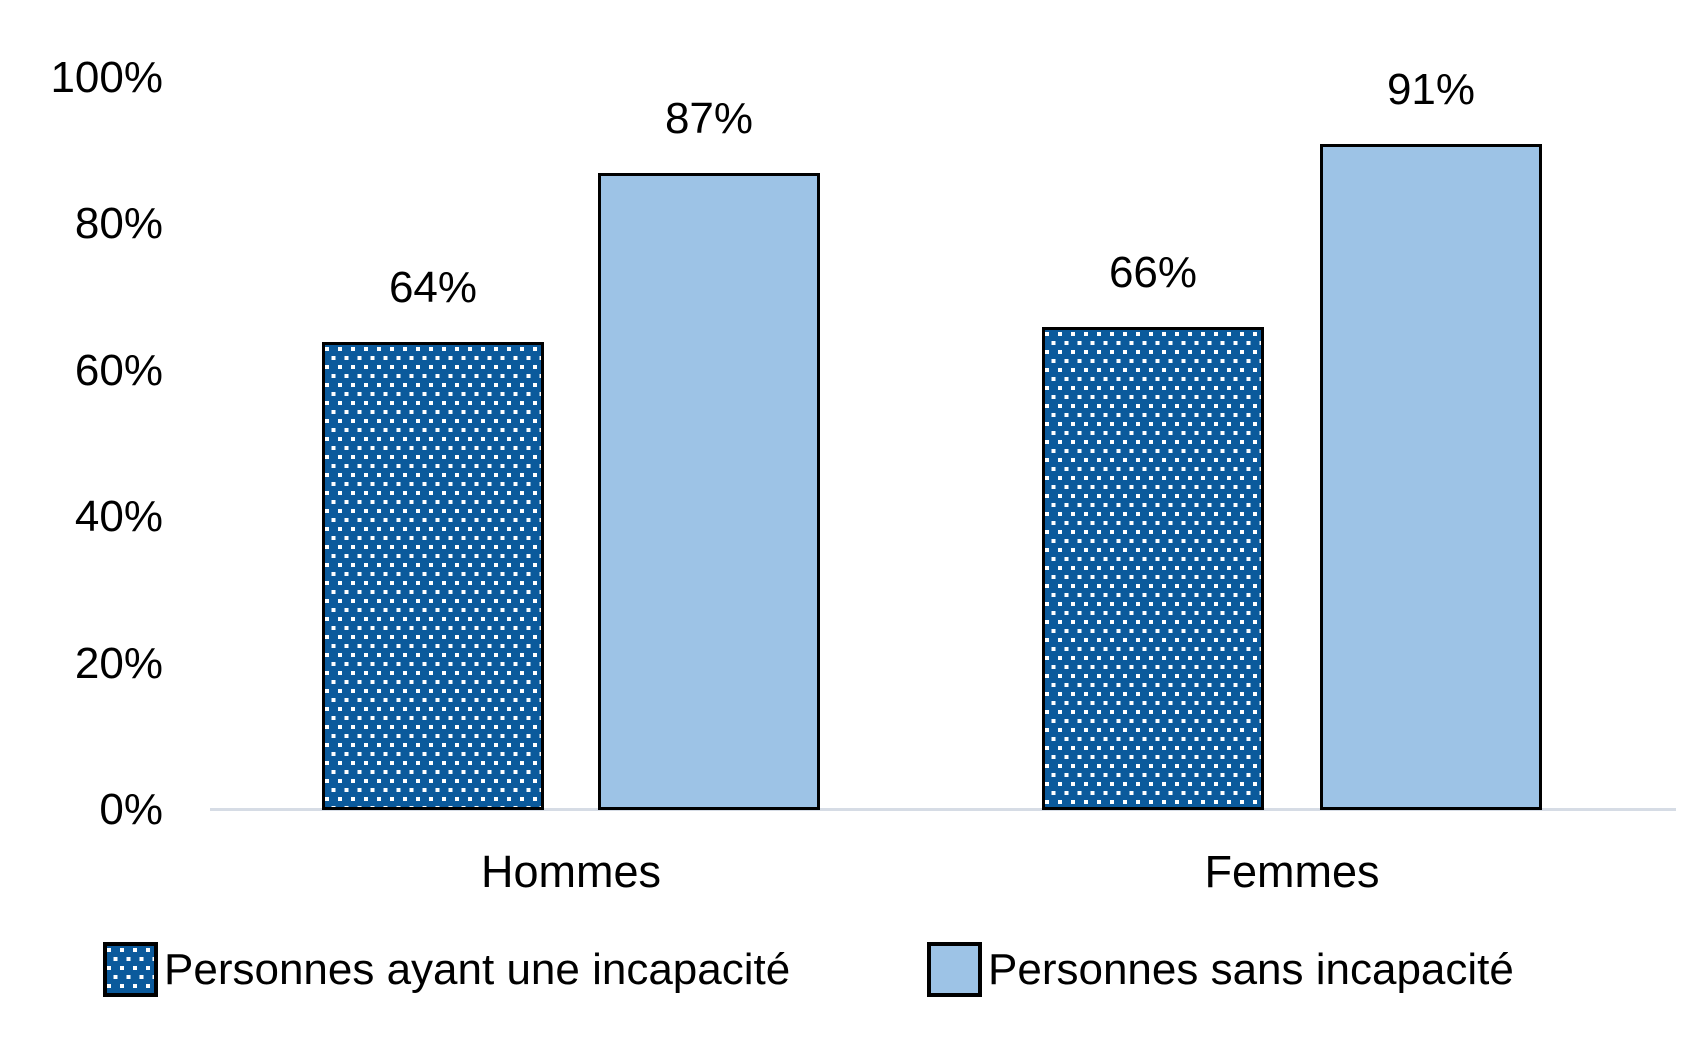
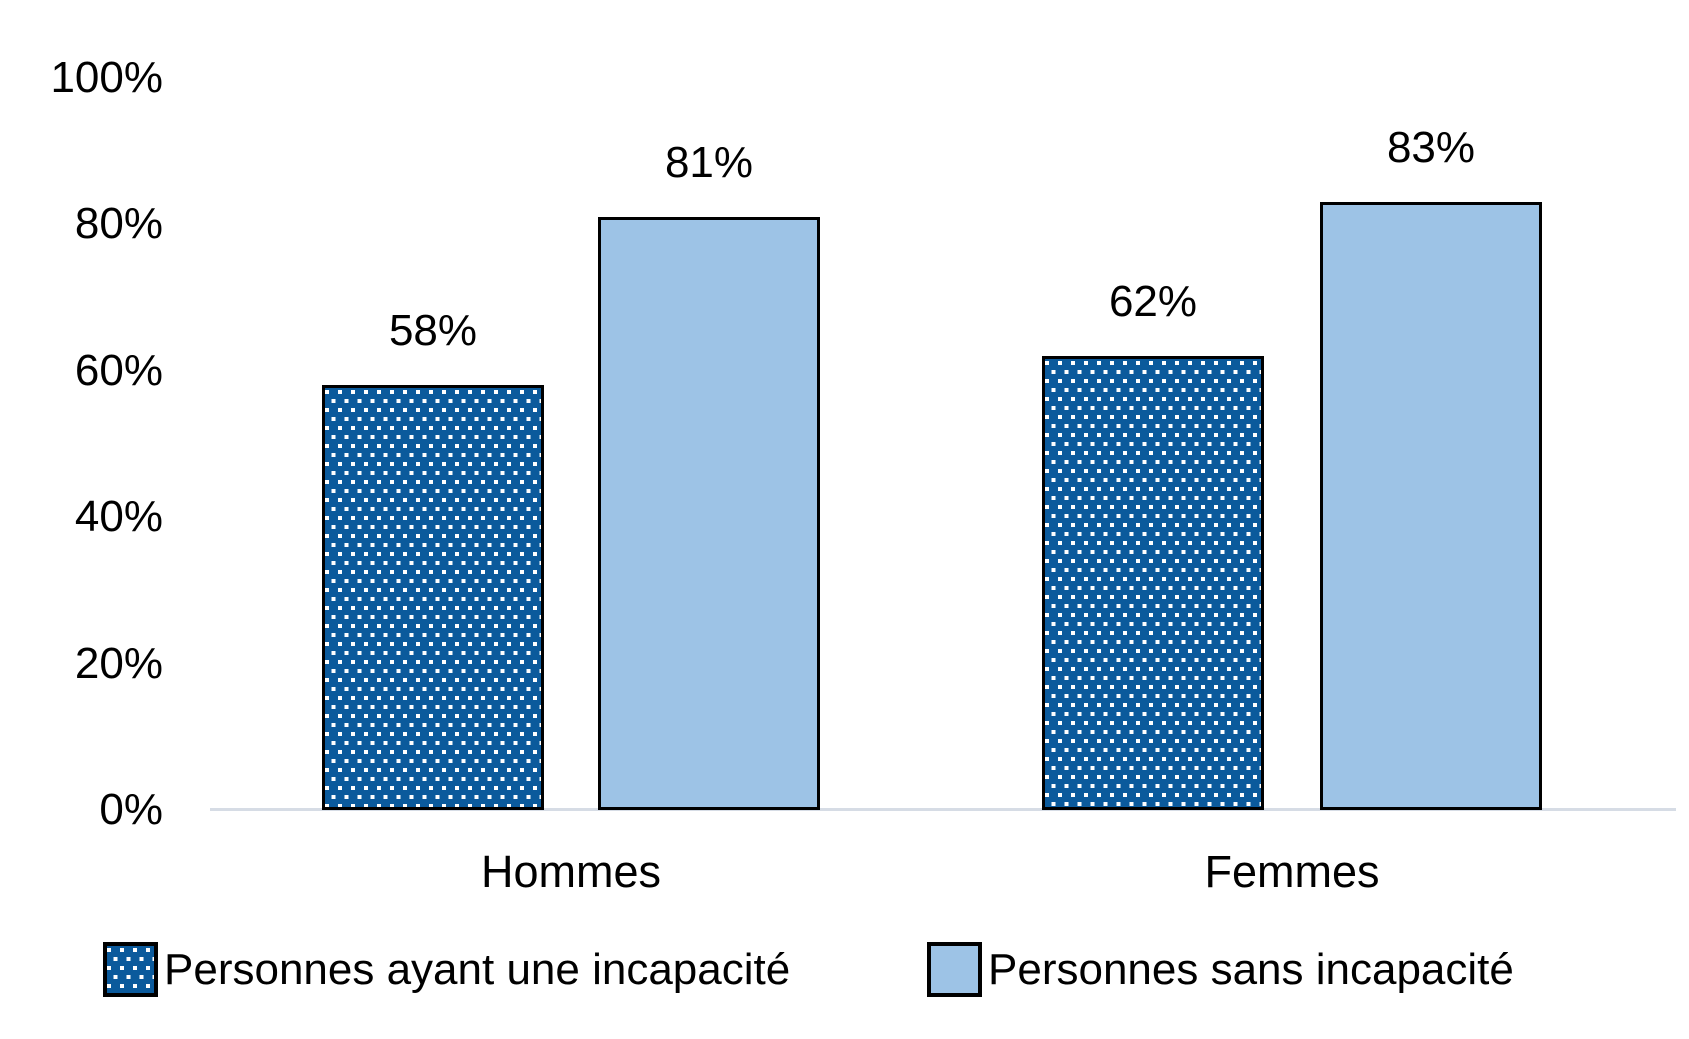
Personnes ayant une incapacité/Hommes: 64% -> 58%
Personnes sans incapacité/Hommes: 87% -> 81%
Personnes ayant une incapacité/Femmes: 66% -> 62%
Personnes sans incapacité/Femmes: 91% -> 83%
